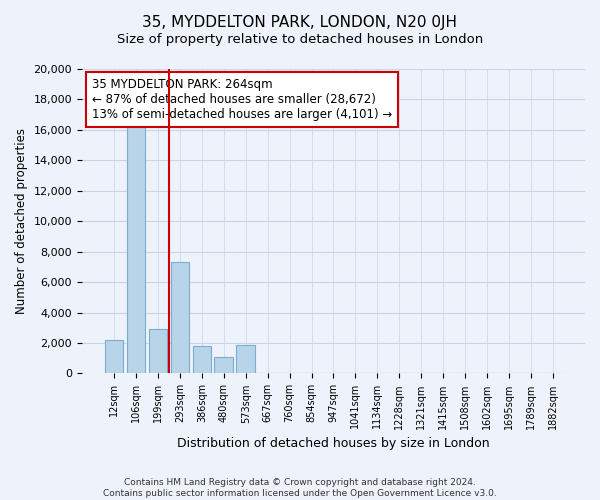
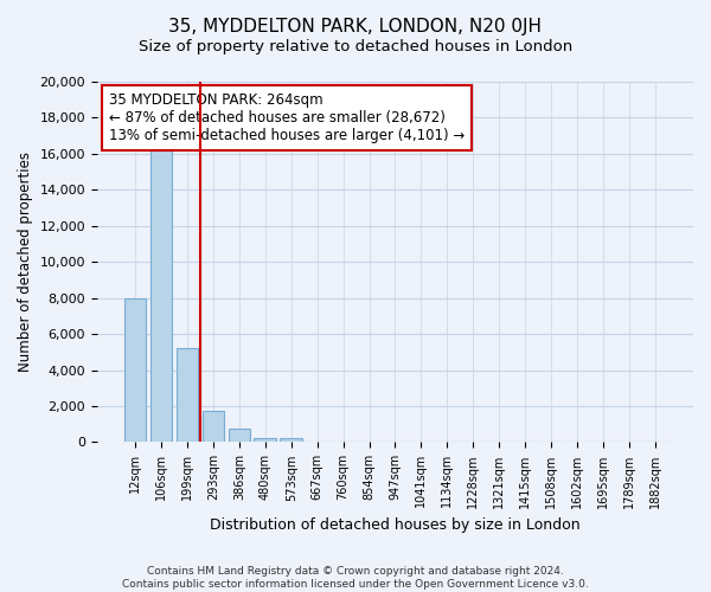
12sqm: 2,200 -> 8,000
199sqm: 2,900 -> 5,200
293sqm: 7,300 -> 1,800
386sqm: 1,800 -> 800
480sqm: 1,100 -> 200
573sqm: 1,900 -> 200
